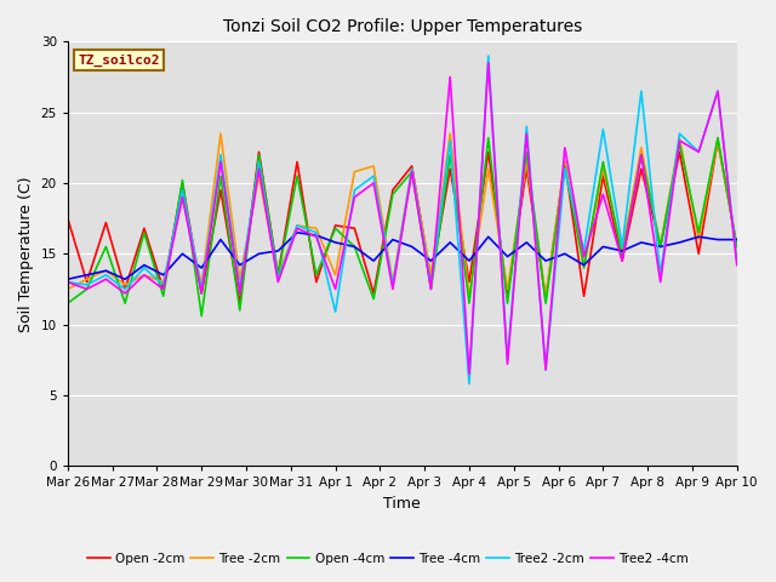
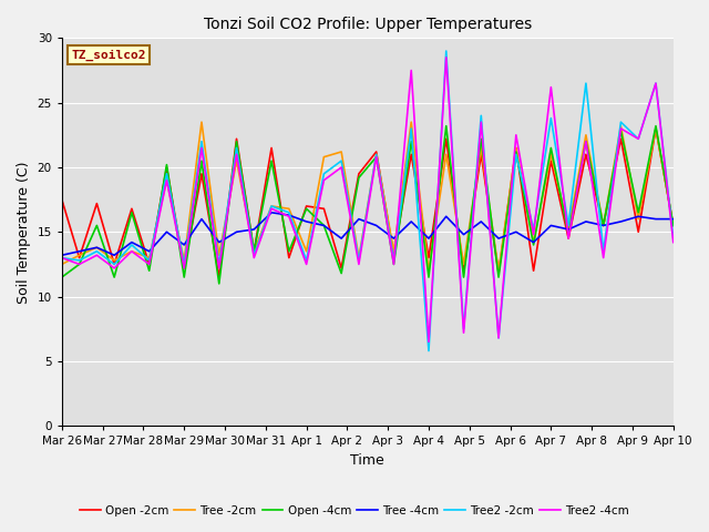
Open -4cm/Mar 29: 10.6 -> 11.5
Tree2 -2cm/Apr 1: 10.9 -> 12.8
Tree2 -4cm/Apr 7: 19.2 -> 26.2
